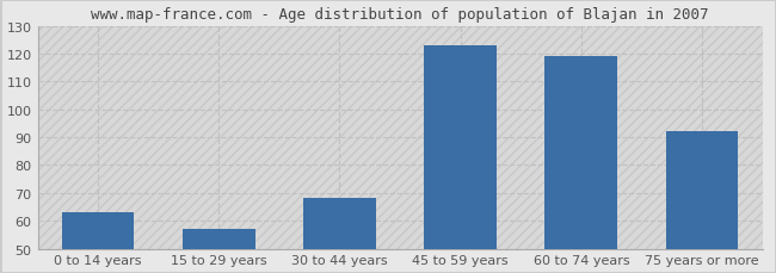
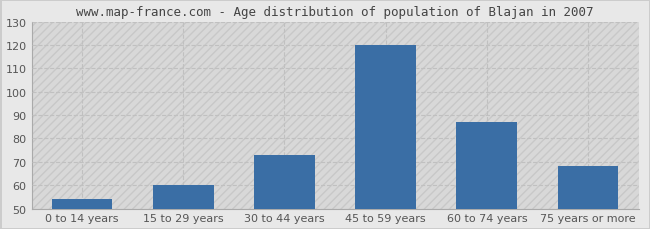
0 to 14 years: 63 -> 54
15 to 29 years: 57 -> 60
30 to 44 years: 68 -> 73
45 to 59 years: 123 -> 120
60 to 74 years: 119 -> 87
75 years or more: 92 -> 68
